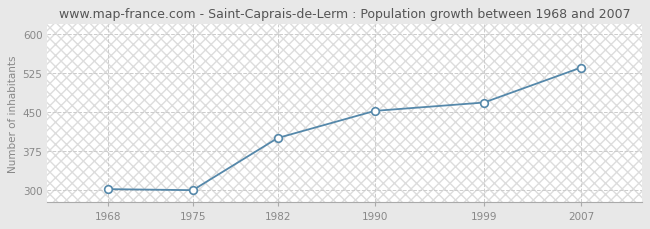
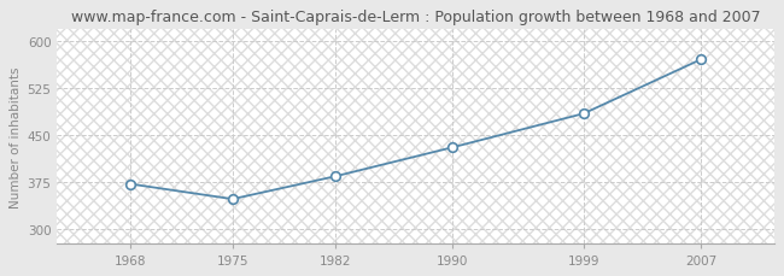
1968: 302 -> 372
1975: 300 -> 348
1982: 400 -> 384
1990: 452 -> 430
1999: 468 -> 484
2007: 535 -> 570
